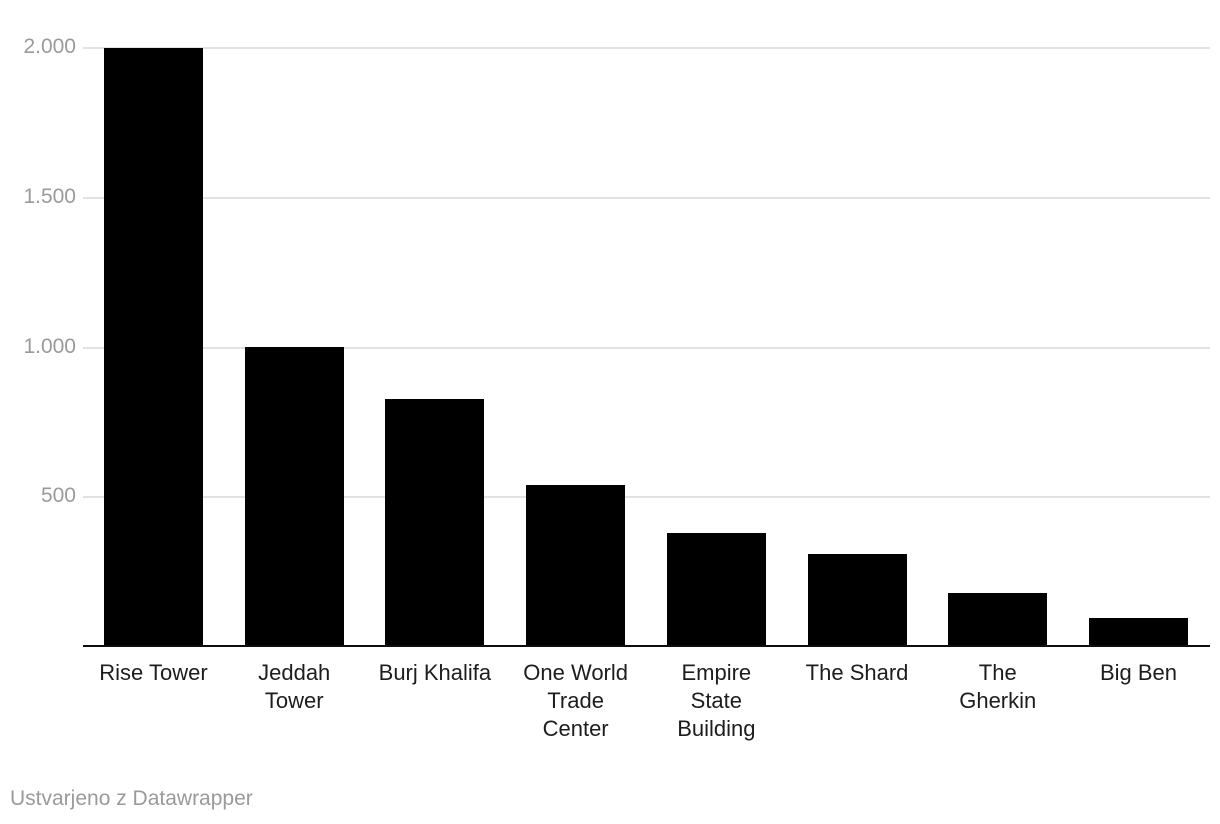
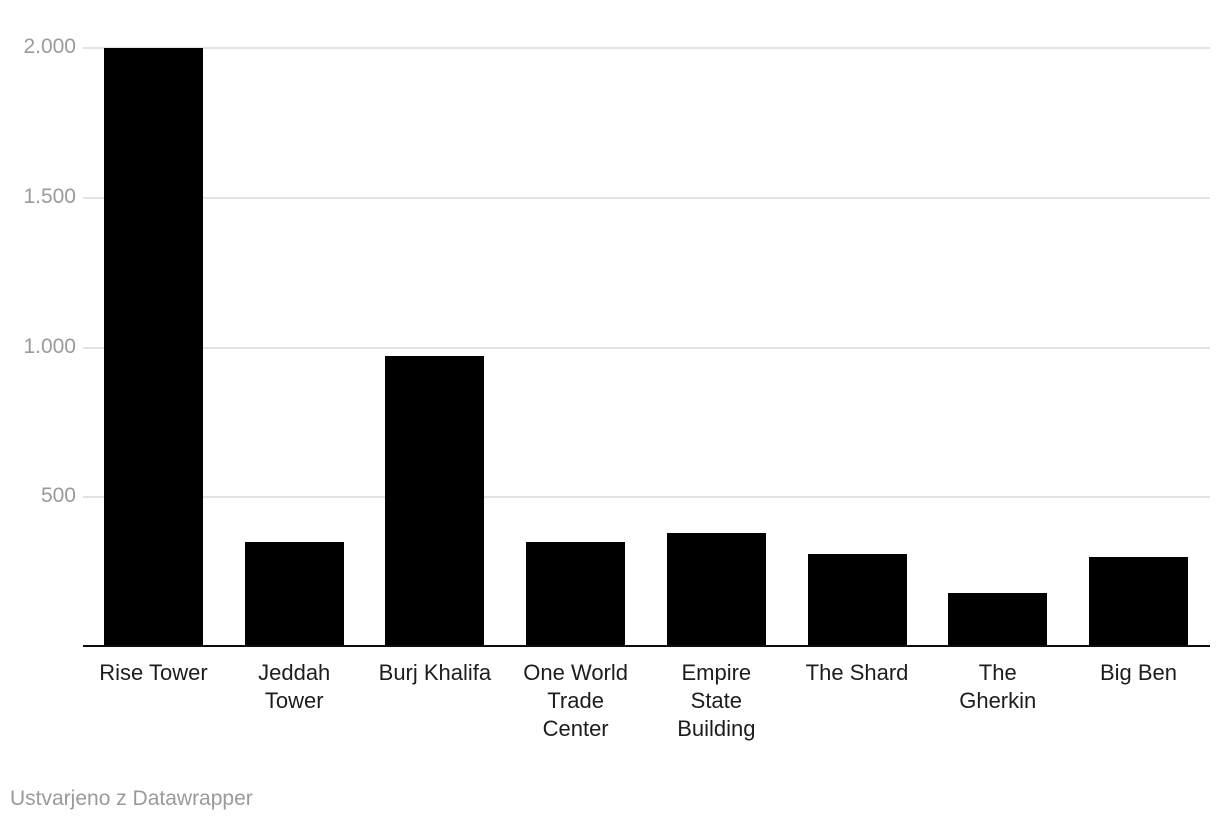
Jeddah Tower: 1000 -> 350
Burj Khalifa: 830 -> 970
One World Trade Center: 540 -> 350
Big Ben: 100 -> 300
